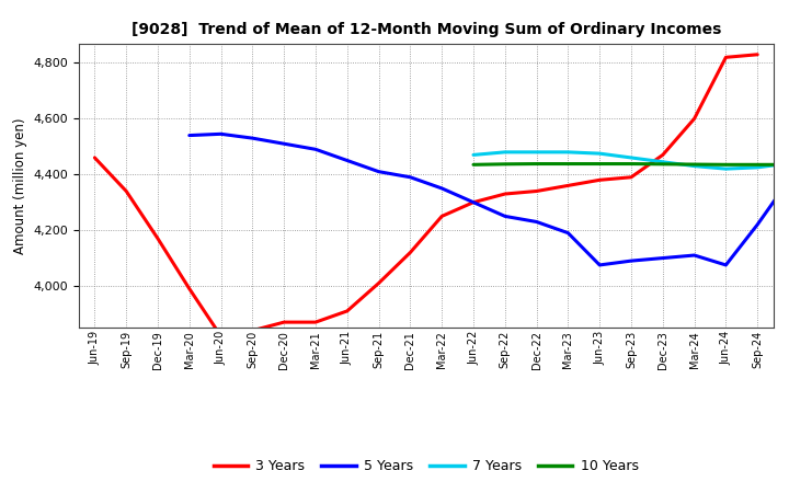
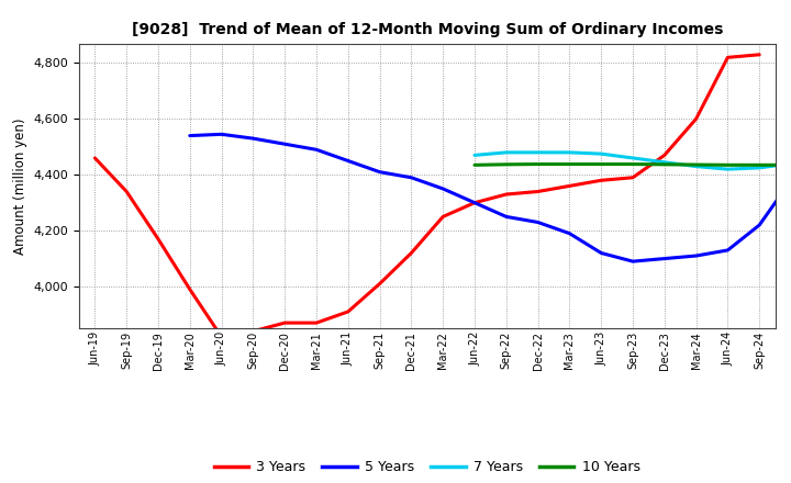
5 Years/Jun-23: 4,075 -> 4,120
5 Years/Jun-24: 4,075 -> 4,130
